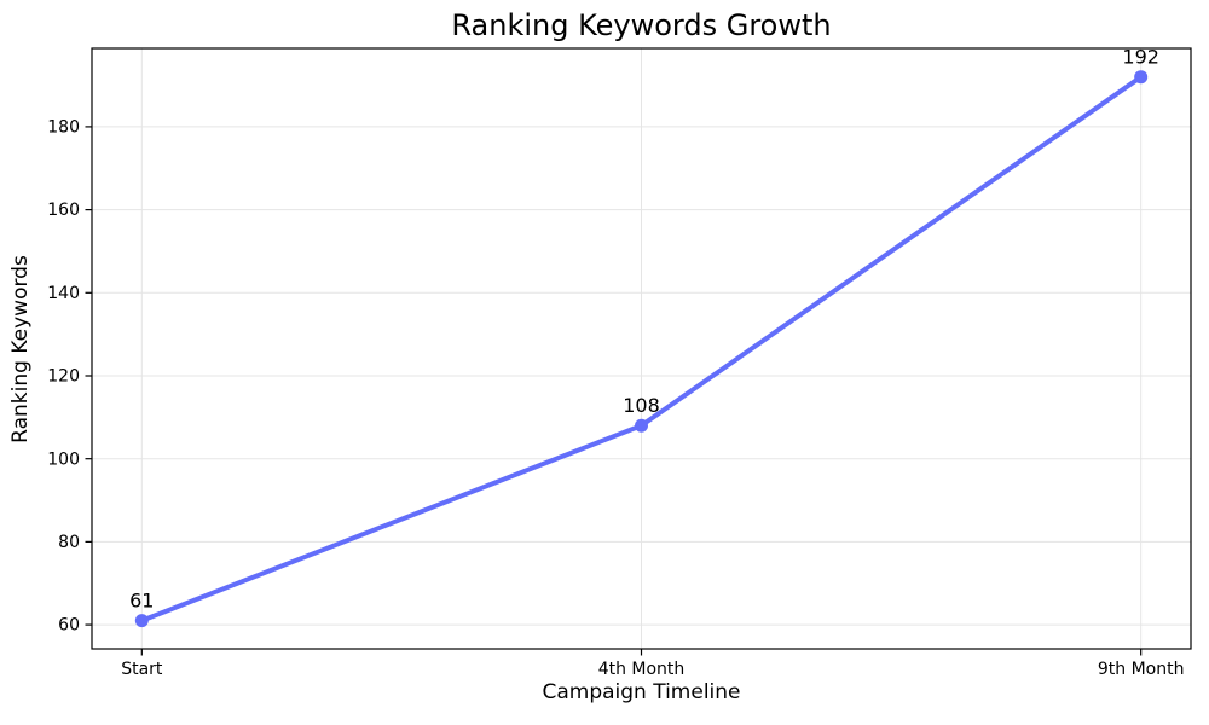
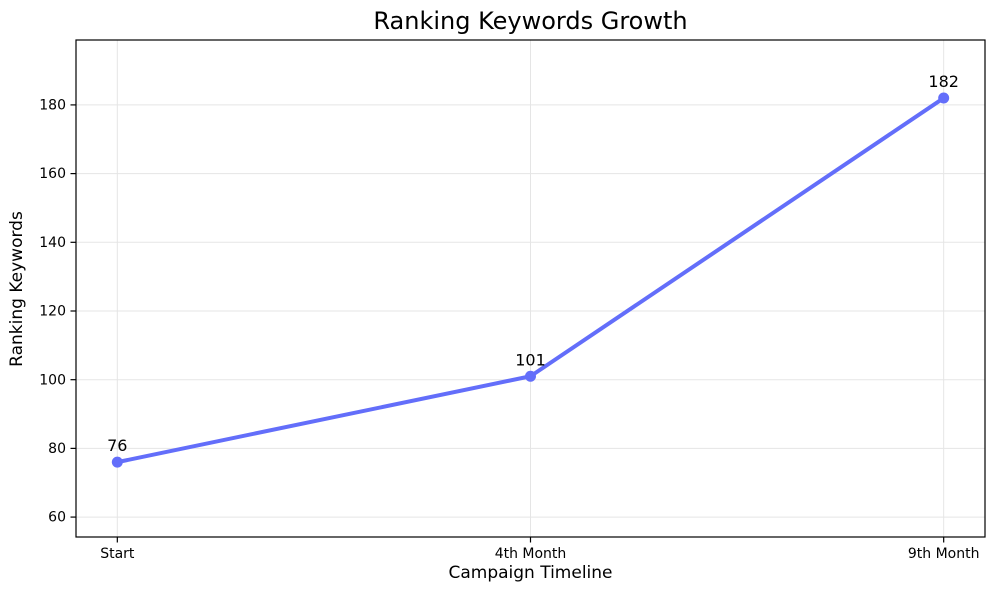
Start: 61 -> 76
4th Month: 108 -> 101
9th Month: 192 -> 182
